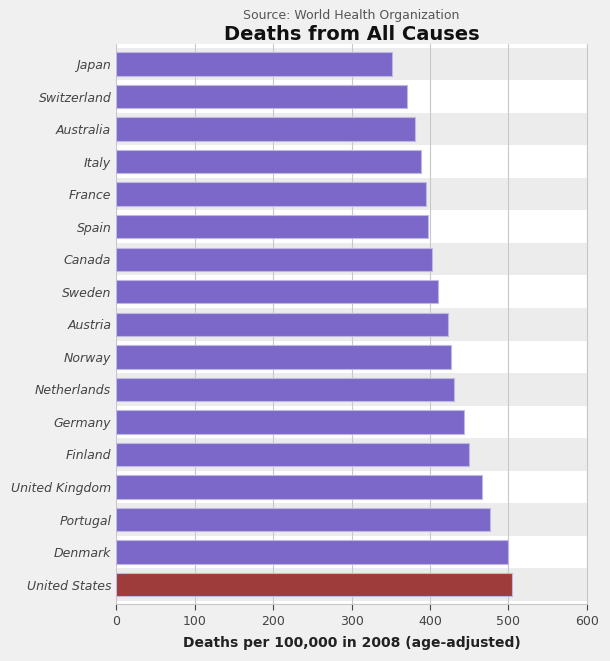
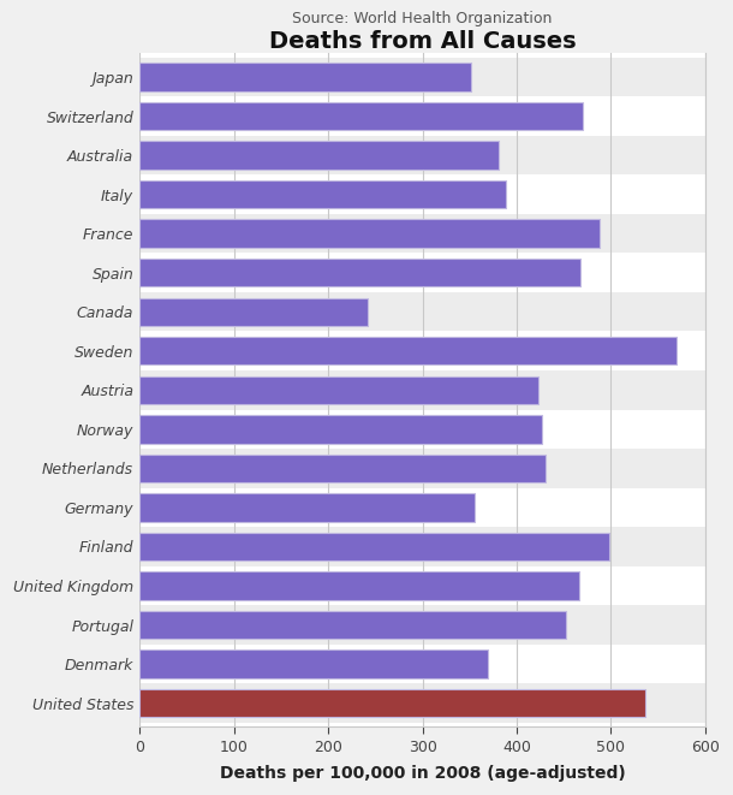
Switzerland: 371 -> 470
France: 395 -> 488
Spain: 398 -> 468
Canada: 402 -> 242
Sweden: 410 -> 570
Germany: 443 -> 356
Finland: 450 -> 498
Portugal: 476 -> 452
Denmark: 500 -> 370
United States: 504 -> 536
